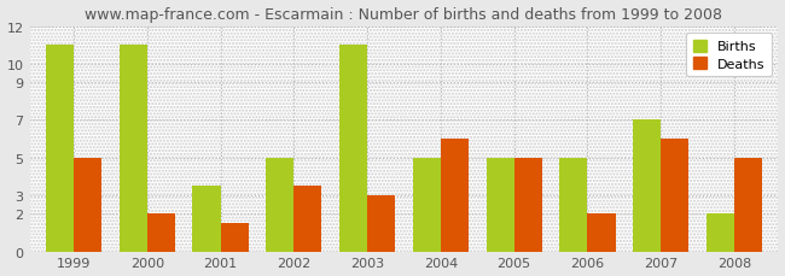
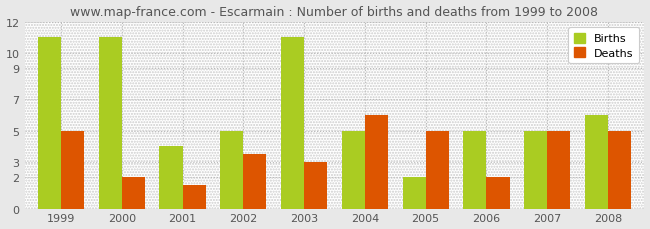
Births/2001: 3.5 -> 4.0
Births/2005: 5.0 -> 2.0
Births/2007: 7.0 -> 5.0
Deaths/2007: 6.0 -> 5.0
Births/2008: 2.0 -> 6.0
